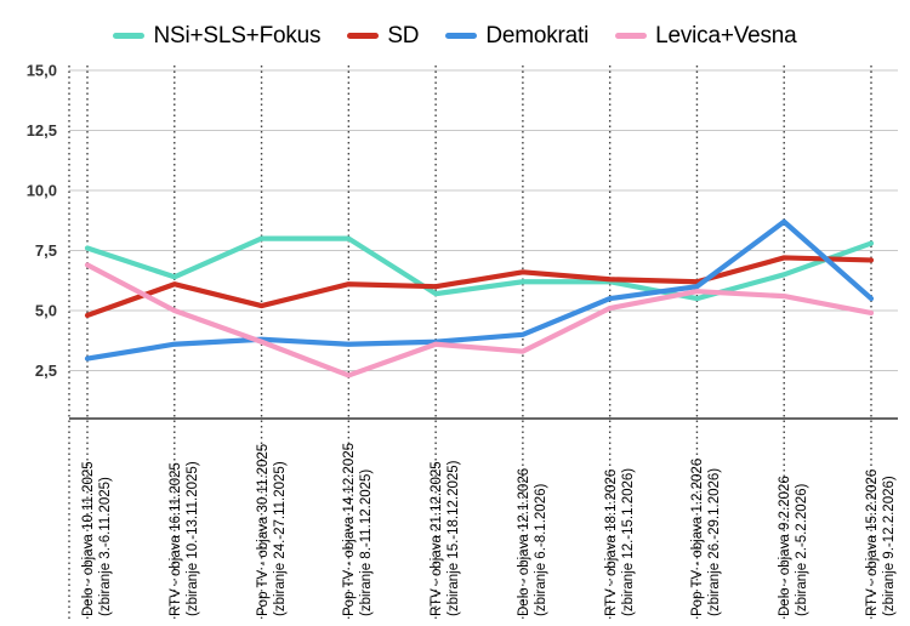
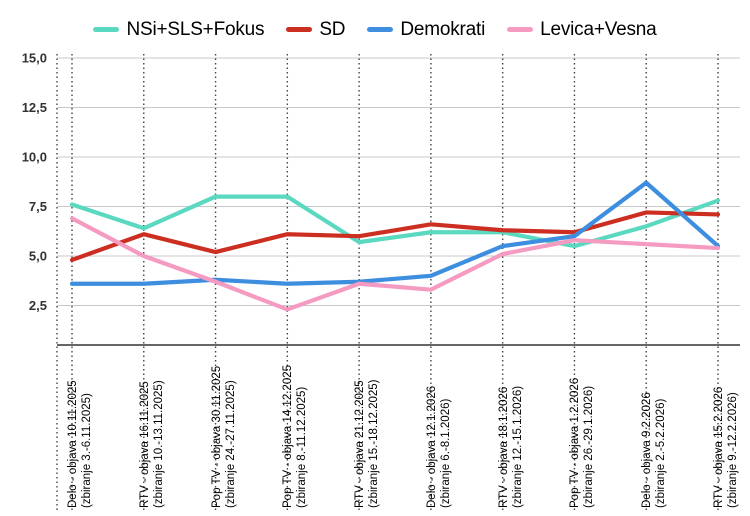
Demokrati/Delo - objava 10.11.2025 (zbiranje 3.-6.11.2025): 3,0 -> 3,6
Levica+Vesna/RTV - objava 15.2.2026 (zbiranje 9.-12.2.2026): 4,9 -> 5,4
